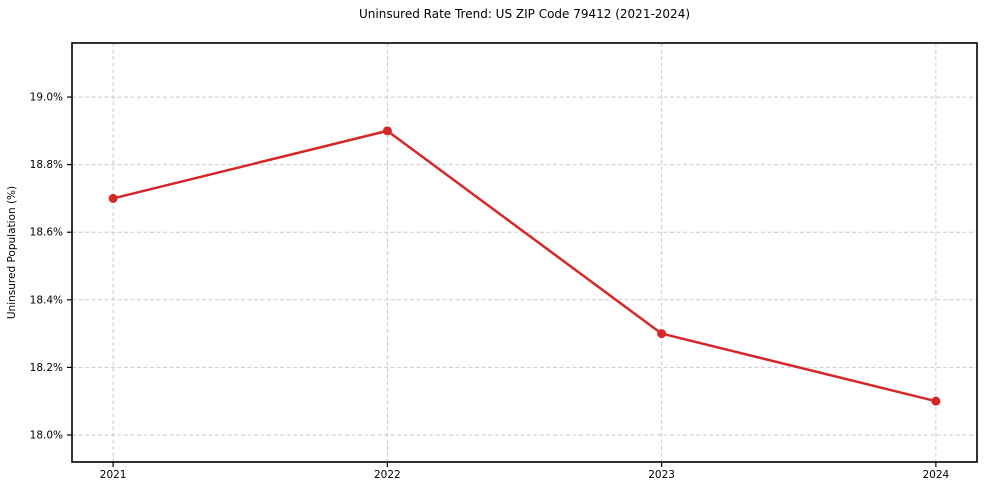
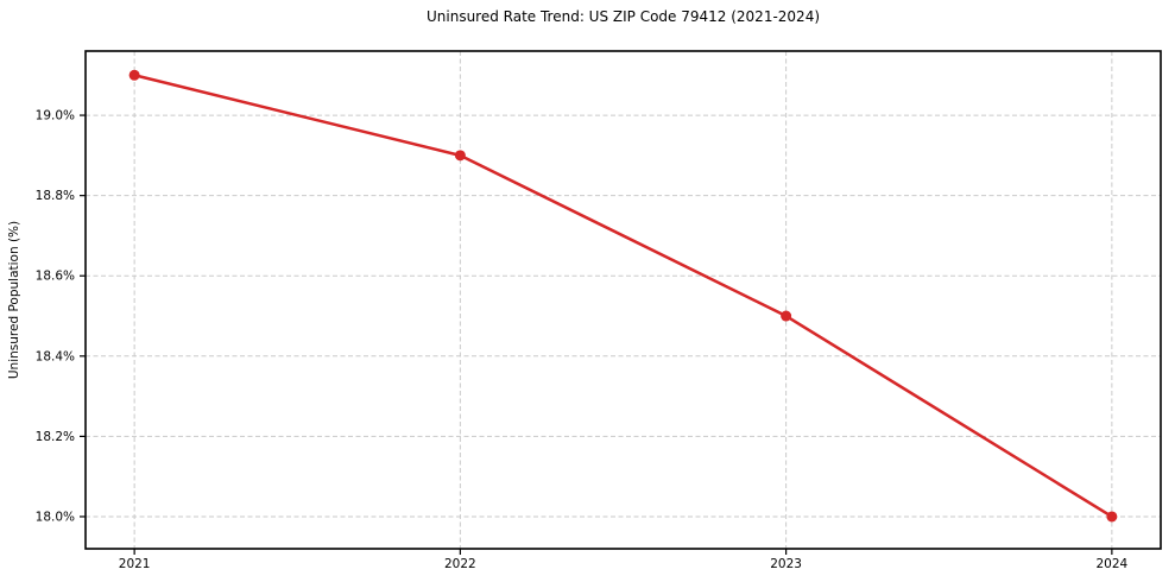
2021: 18.7% -> 19.1%
2023: 18.3% -> 18.5%
2024: 18.1% -> 18.0%
